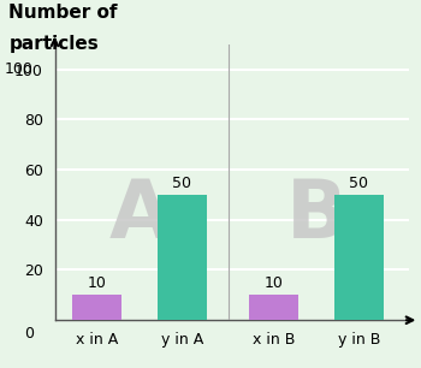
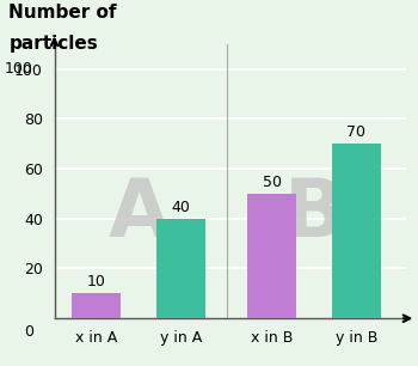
y in A: 50 -> 40
x in B: 10 -> 50
y in B: 50 -> 70
